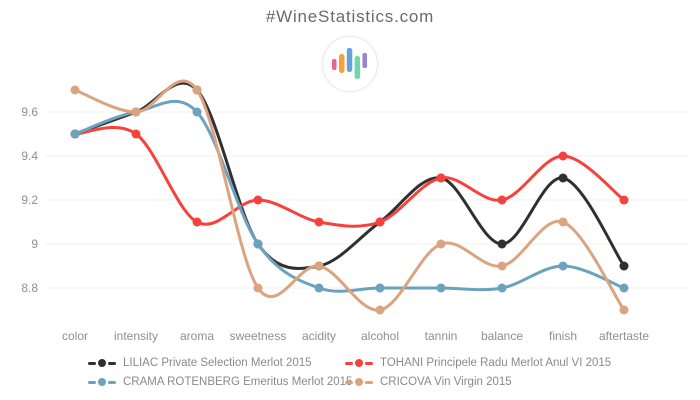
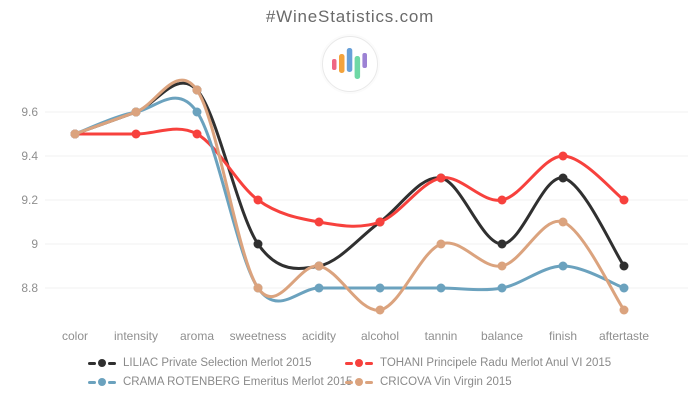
CRICOVA Vin Virgin 2015/color: 9.7 -> 9.5
TOHANI Principele Radu Merlot Anul VI 2015/aroma: 9.1 -> 9.5
CRAMA ROTENBERG Emeritus Merlot 2015/sweetness: 9.0 -> 8.8
